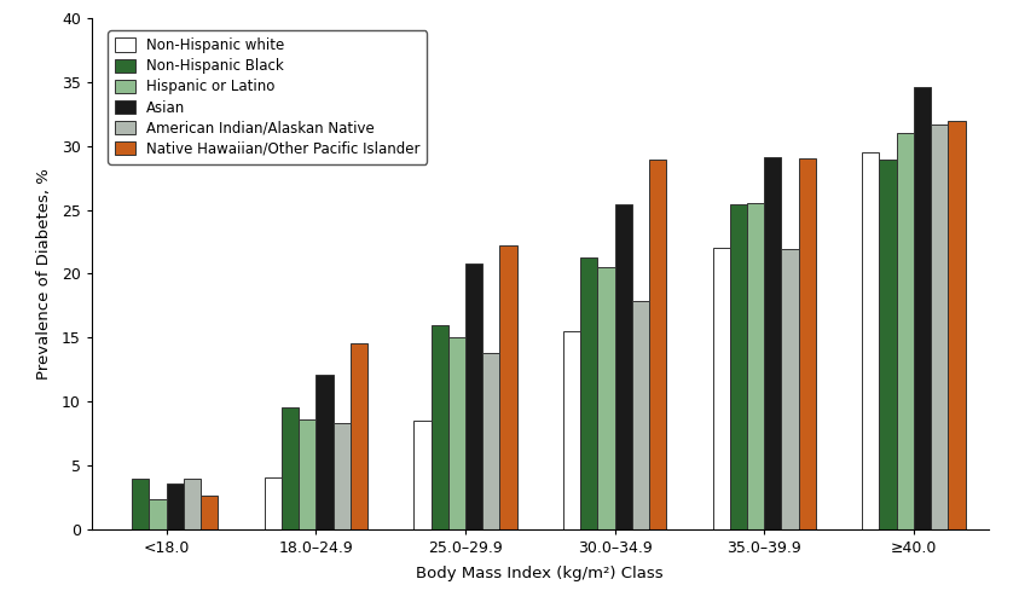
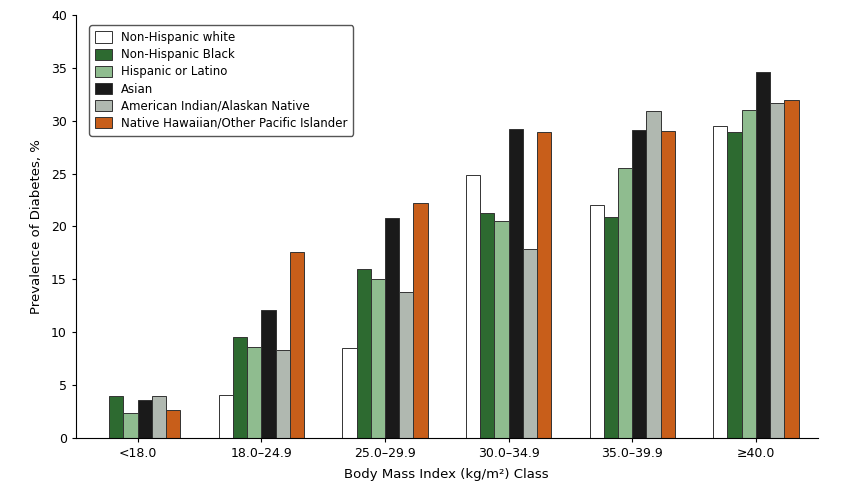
Native Hawaiian/Other Pacific Islander/18.0–24.9: 14.5 -> 17.6
Non-Hispanic white/30.0–34.9: 15.5 -> 24.9
Asian/30.0–34.9: 25.4 -> 29.2
Non-Hispanic Black/35.0–39.9: 25.4 -> 20.9
American Indian/Alaskan Native/35.0–39.9: 21.9 -> 30.9
